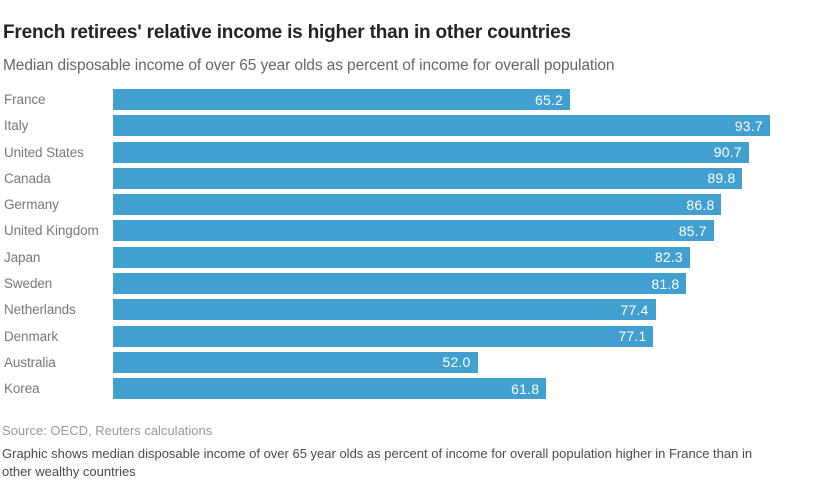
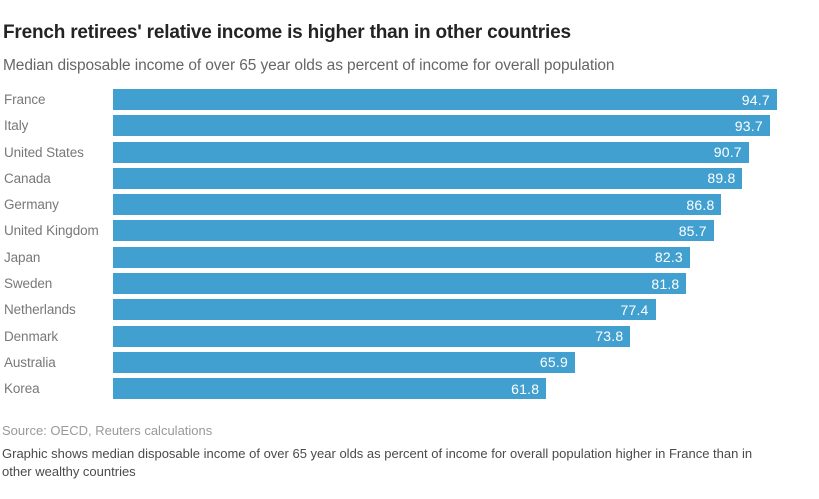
France: 65.2 -> 94.7
Denmark: 77.1 -> 73.8
Australia: 52.0 -> 65.9
